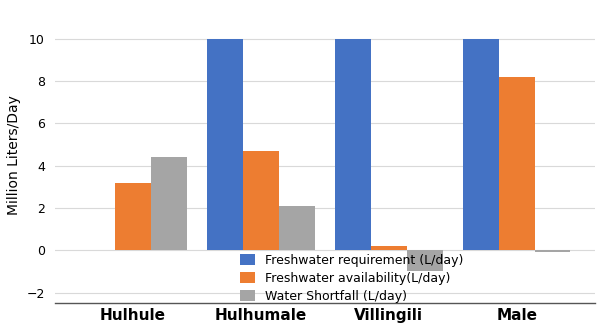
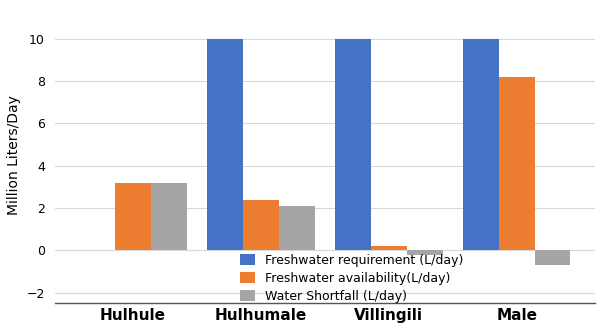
Water Shortfall (L/day)/Hulhule: 4.4 -> 3.2
Freshwater availability(L/day)/Hulhumale: 4.70 -> 2.40
Water Shortfall (L/day)/Villingili: -1.0 -> -0.2
Water Shortfall (L/day)/Male: -0.1 -> -0.7
